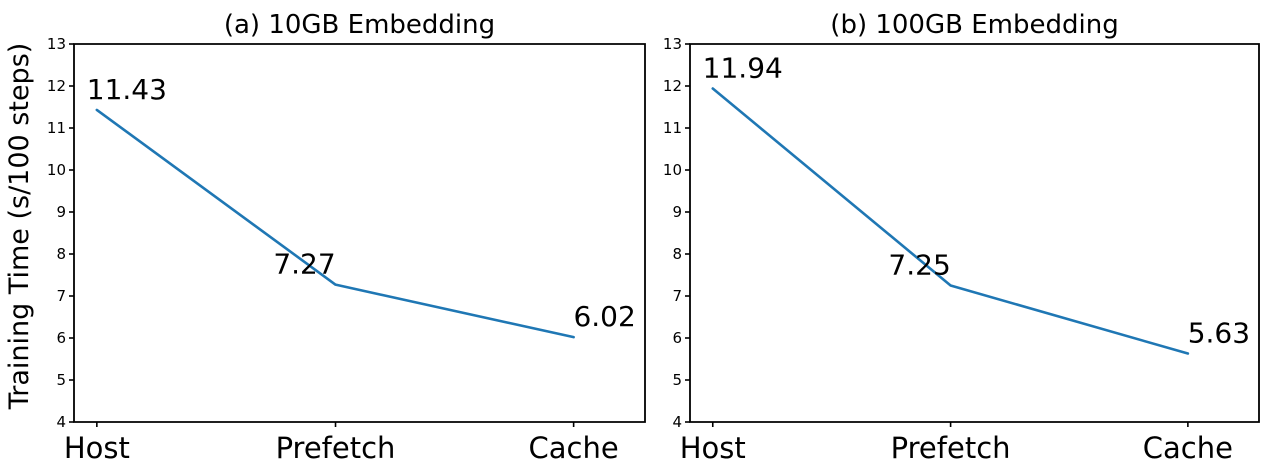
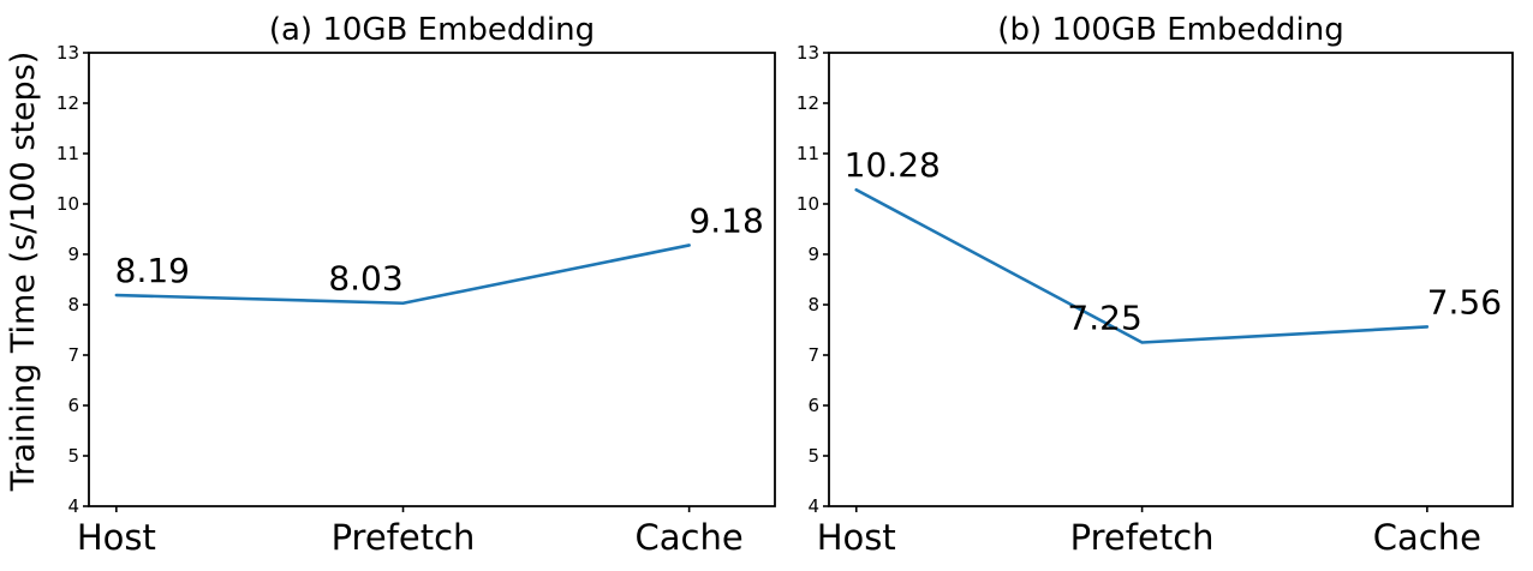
(a) 10GB Embedding/Host: 11.43 -> 8.19
(a) 10GB Embedding/Prefetch: 7.27 -> 8.03
(a) 10GB Embedding/Cache: 6.02 -> 9.18
(b) 100GB Embedding/Host: 11.94 -> 10.28
(b) 100GB Embedding/Cache: 5.63 -> 7.56
